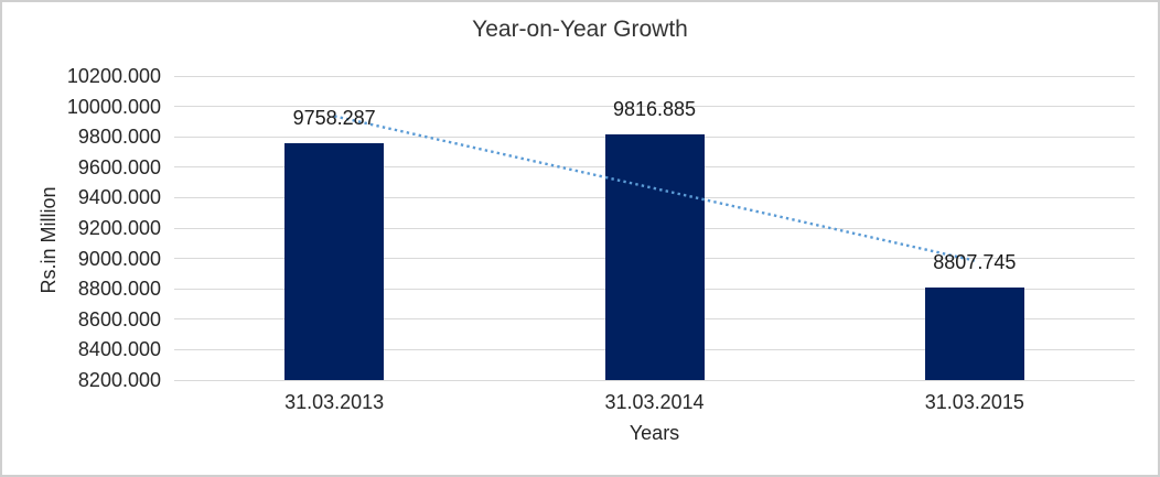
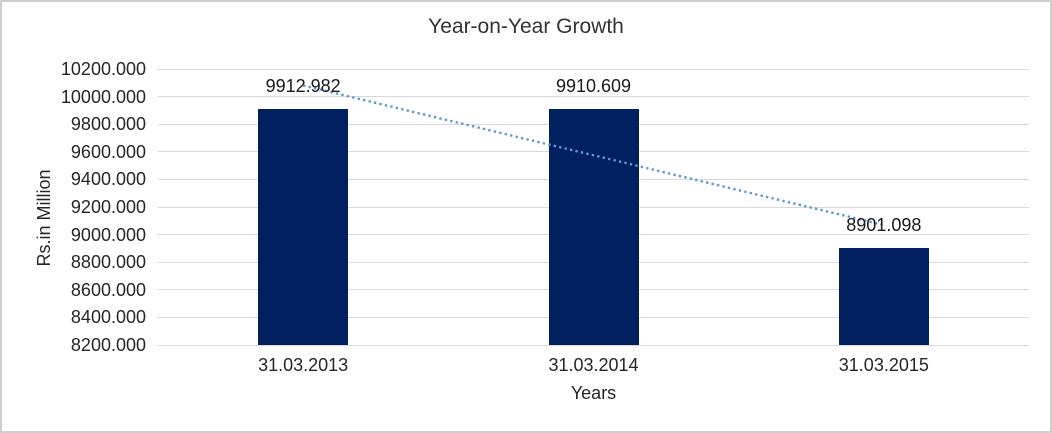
31.03.2013: 9758.287 -> 9912.982
31.03.2014: 9816.885 -> 9910.609
31.03.2015: 8807.745 -> 8901.098
